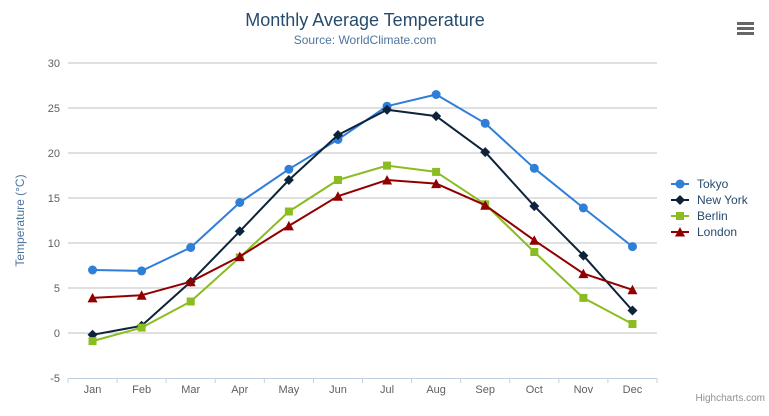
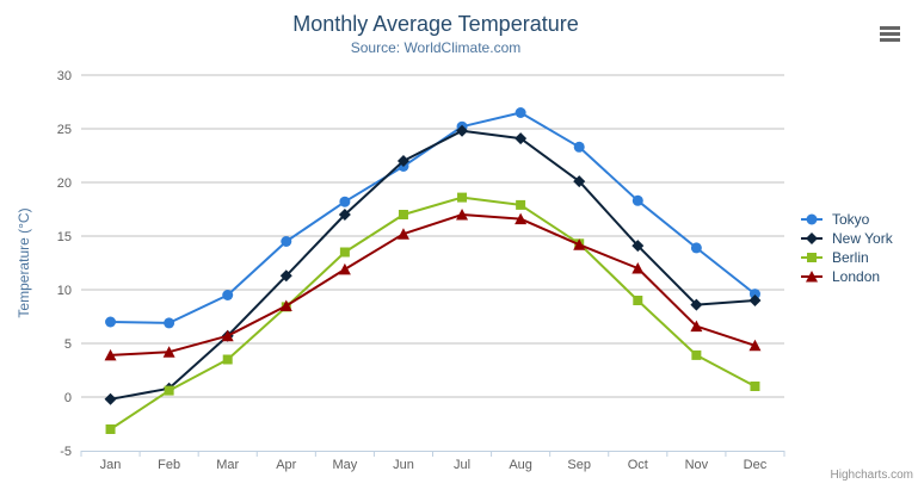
Berlin/Jan: -1 -> -3
London/Oct: 10 -> 12
New York/Dec: 2 -> 9
